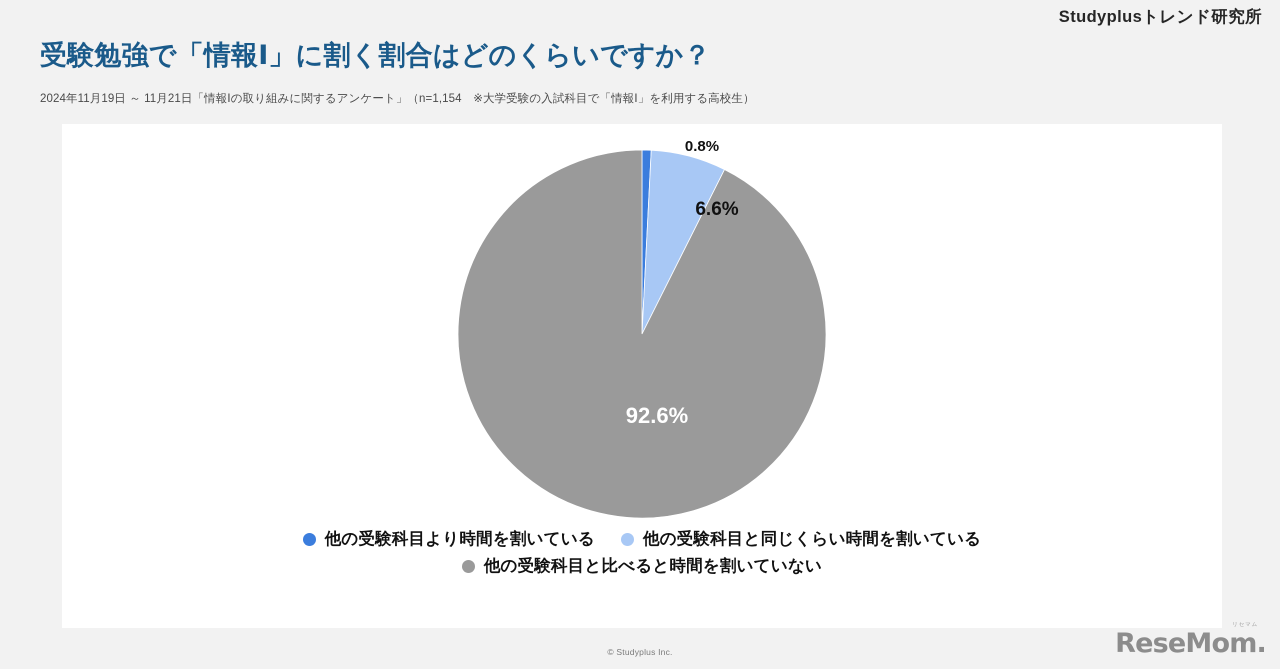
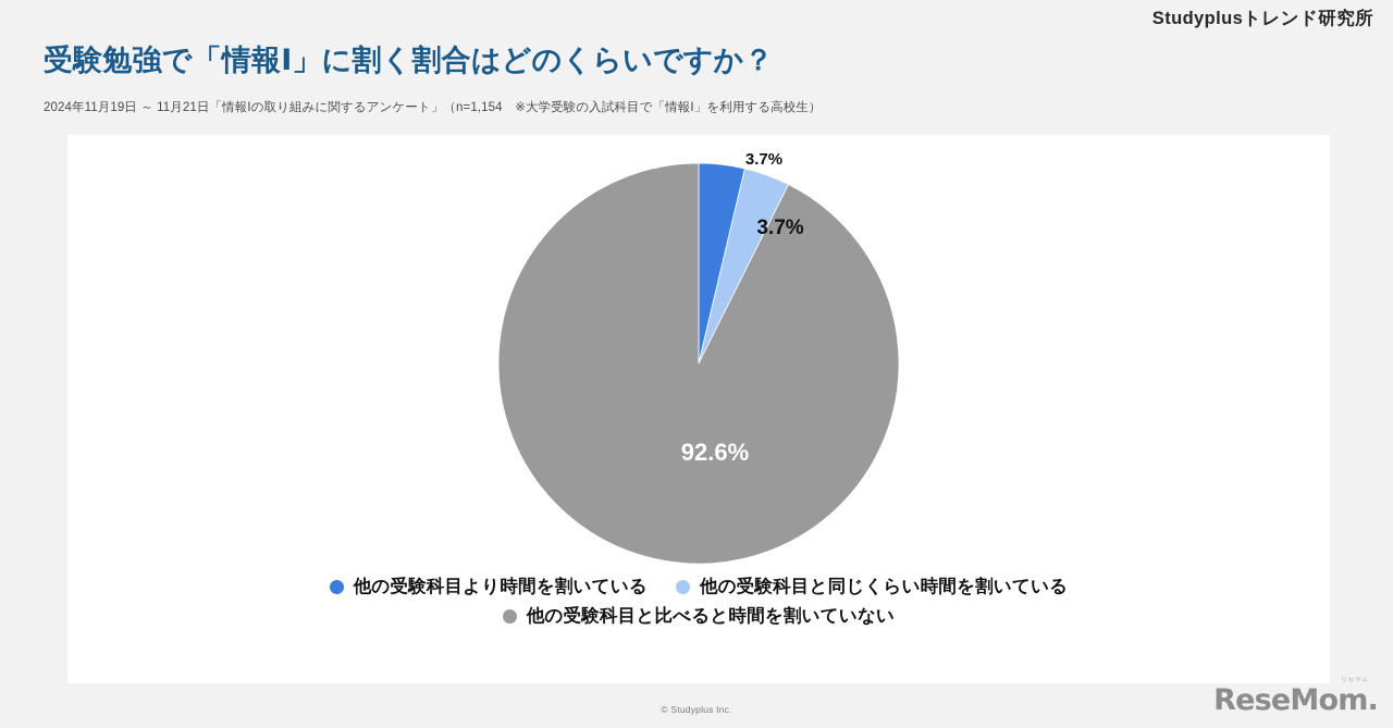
他の受験科目より時間を割いている: 0.8% -> 3.7%
他の受験科目と同じくらい時間を割いている: 6.6% -> 3.7%
